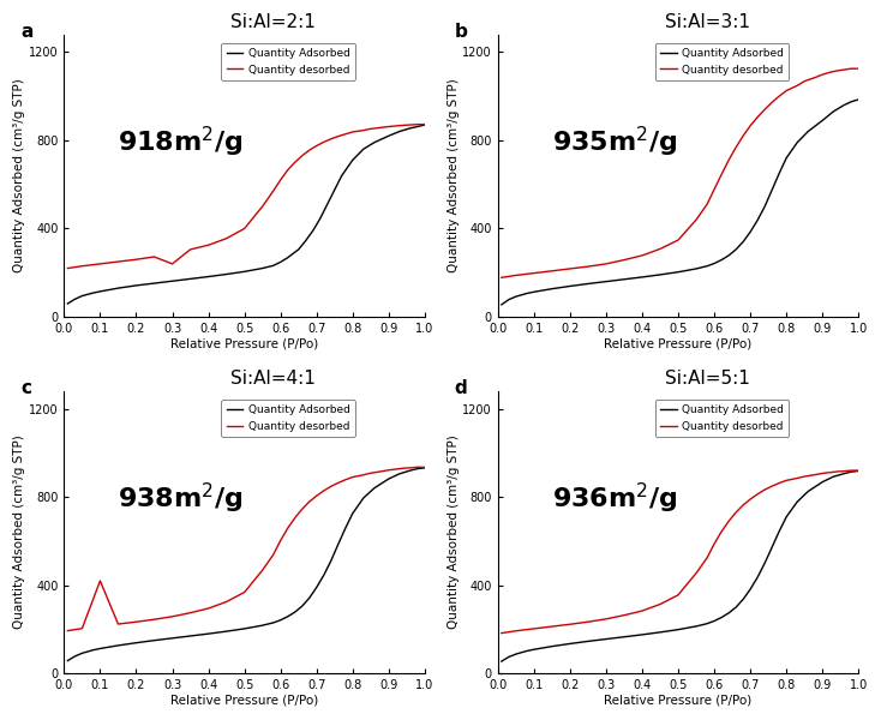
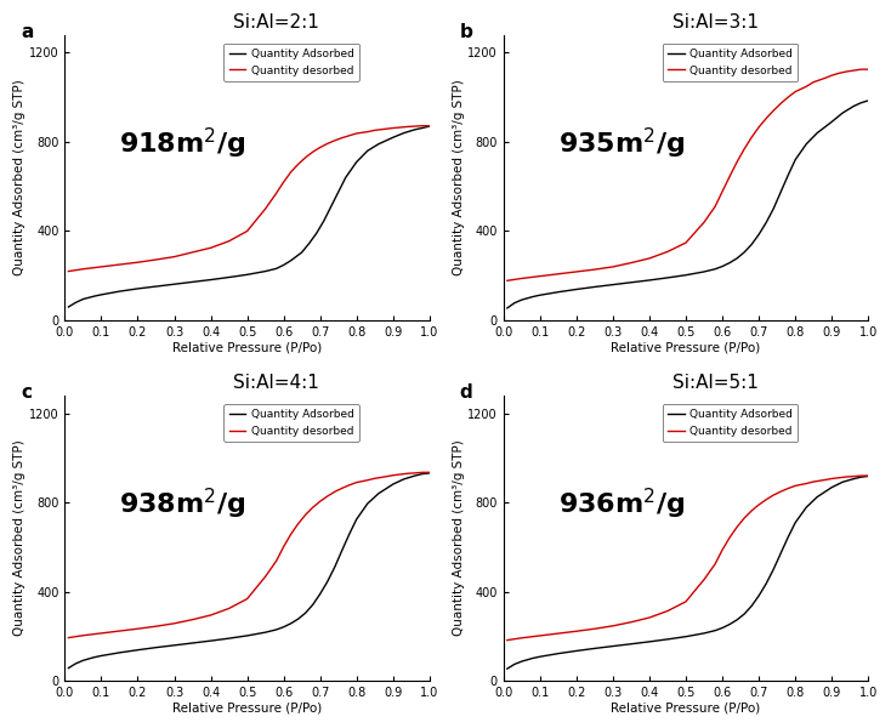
Si:Al=2:1/Quantity desorbed/0.3: 240 -> 280
Si:Al=4:1/Quantity desorbed/0.1: 420 -> 210
